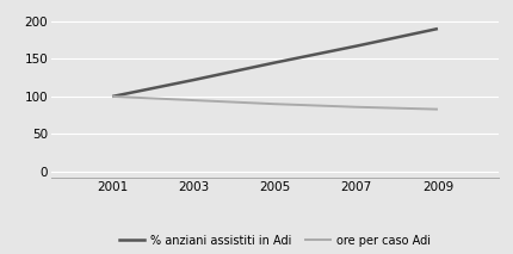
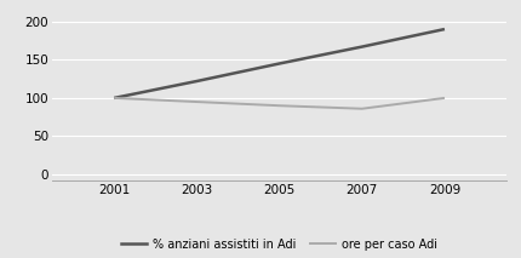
ore per caso Adi/2009: 83 -> 100
